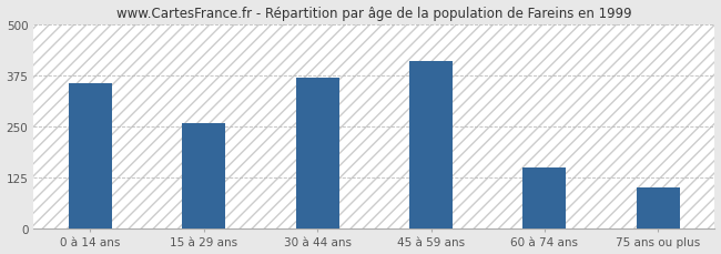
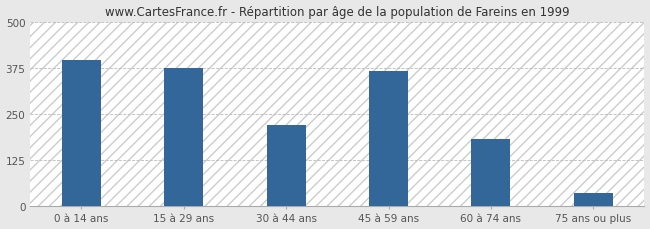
0 à 14 ans: 355 -> 395
15 à 29 ans: 258 -> 375
30 à 44 ans: 368 -> 220
45 à 59 ans: 410 -> 365
60 à 74 ans: 148 -> 180
75 ans ou plus: 100 -> 35
